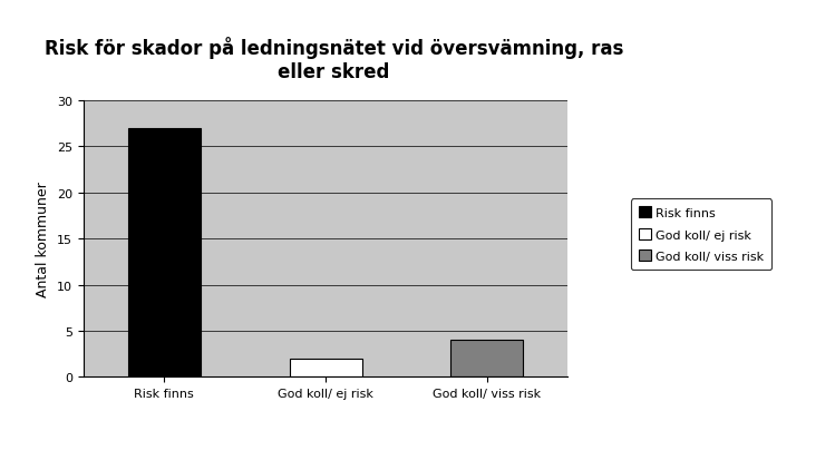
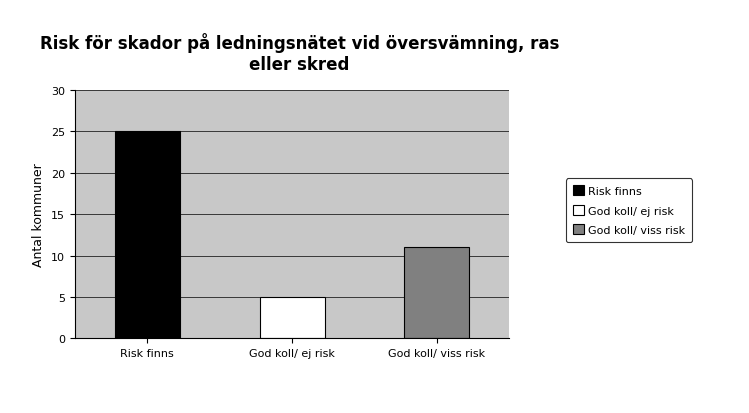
Risk finns: 27 -> 25
God koll/ ej risk: 2 -> 5
God koll/ viss risk: 4 -> 11
